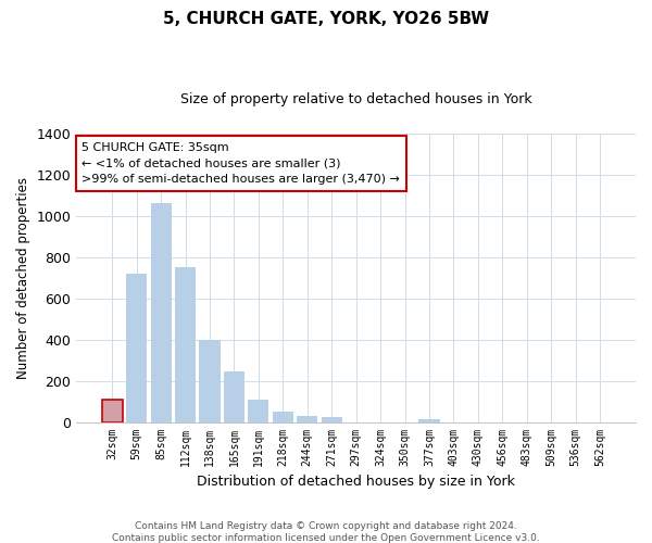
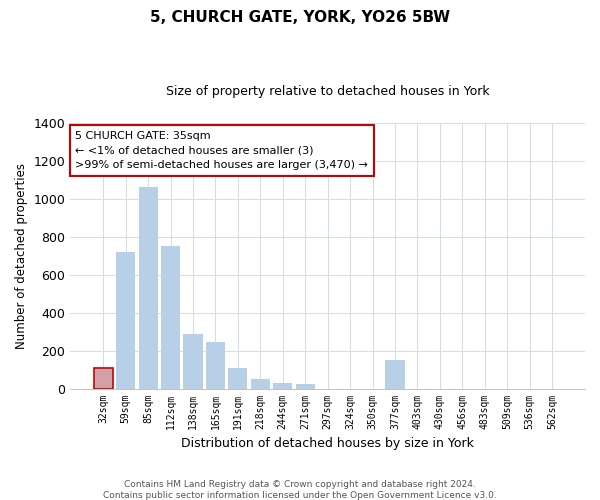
138sqm: 400 -> 290
377sqm: 10 -> 150
